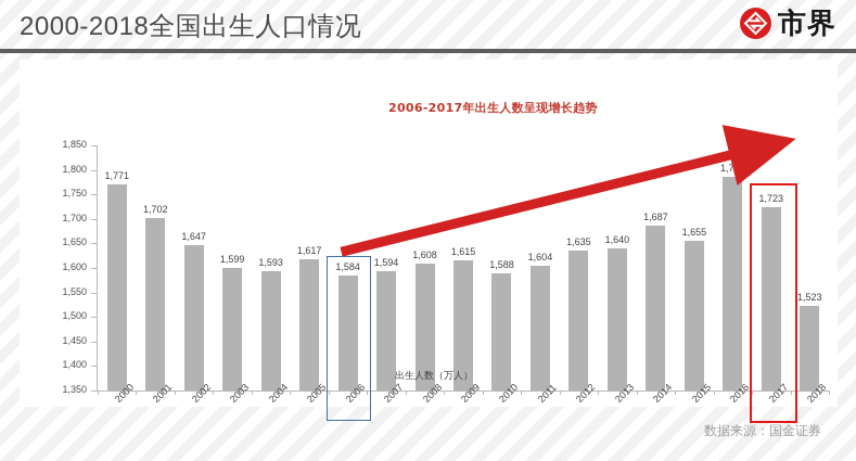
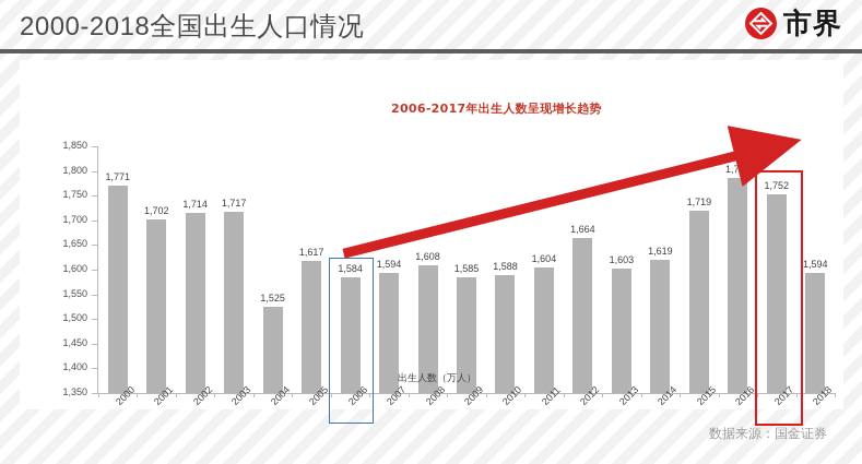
2002: 1,647 -> 1,714
2003: 1,599 -> 1,717
2004: 1,593 -> 1,525
2009: 1,615 -> 1,585
2012: 1,635 -> 1,664
2013: 1,640 -> 1,603
2014: 1,687 -> 1,619
2015: 1,655 -> 1,719
2017: 1,723 -> 1,752
2018: 1,523 -> 1,594
